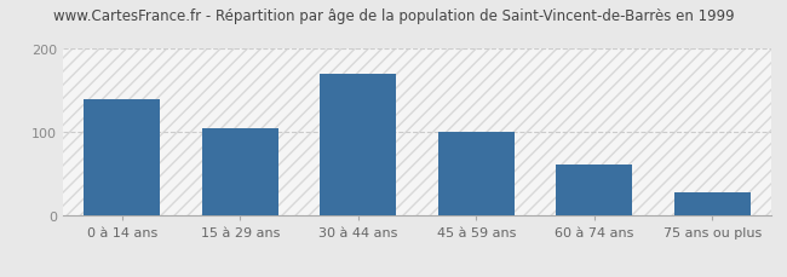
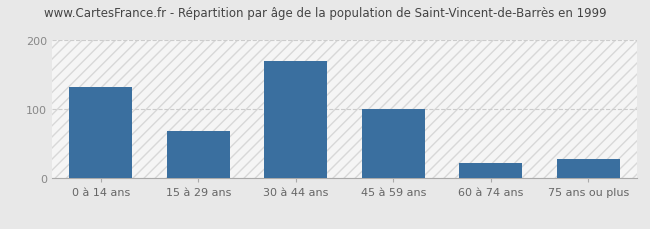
0 à 14 ans: 140 -> 132
15 à 29 ans: 105 -> 68
60 à 74 ans: 62 -> 22
